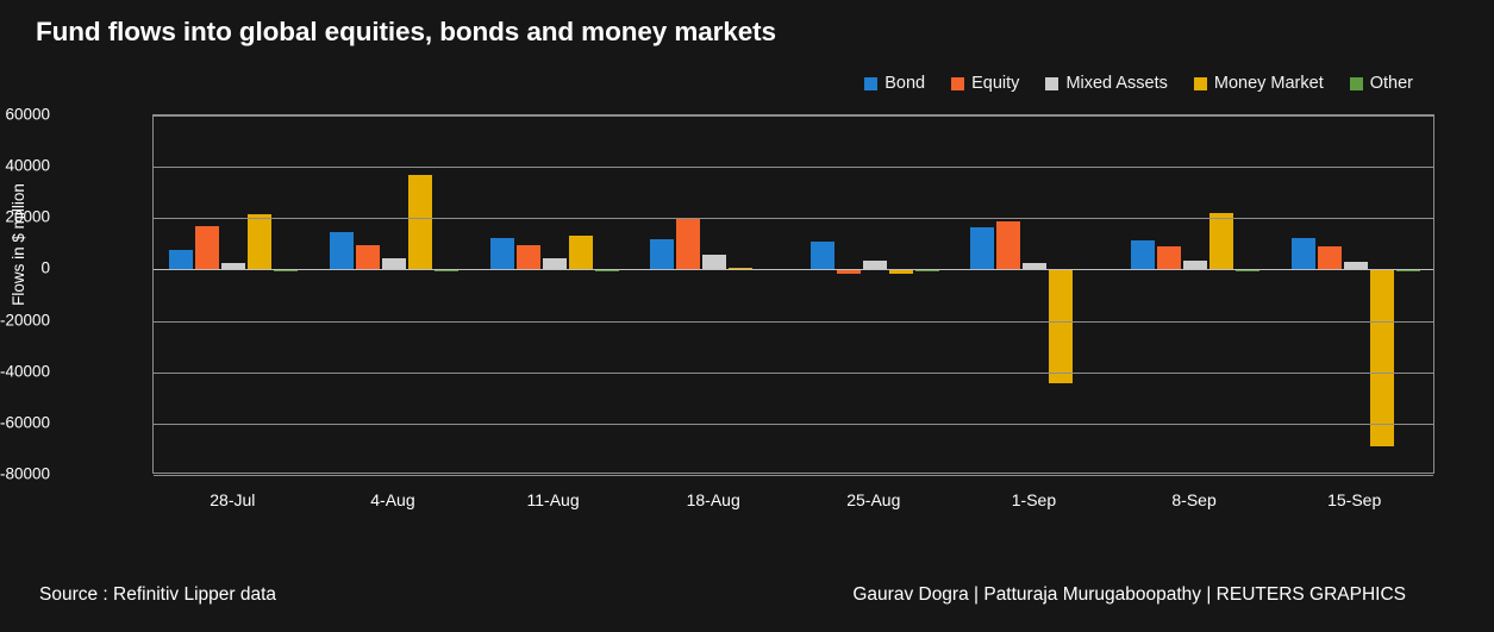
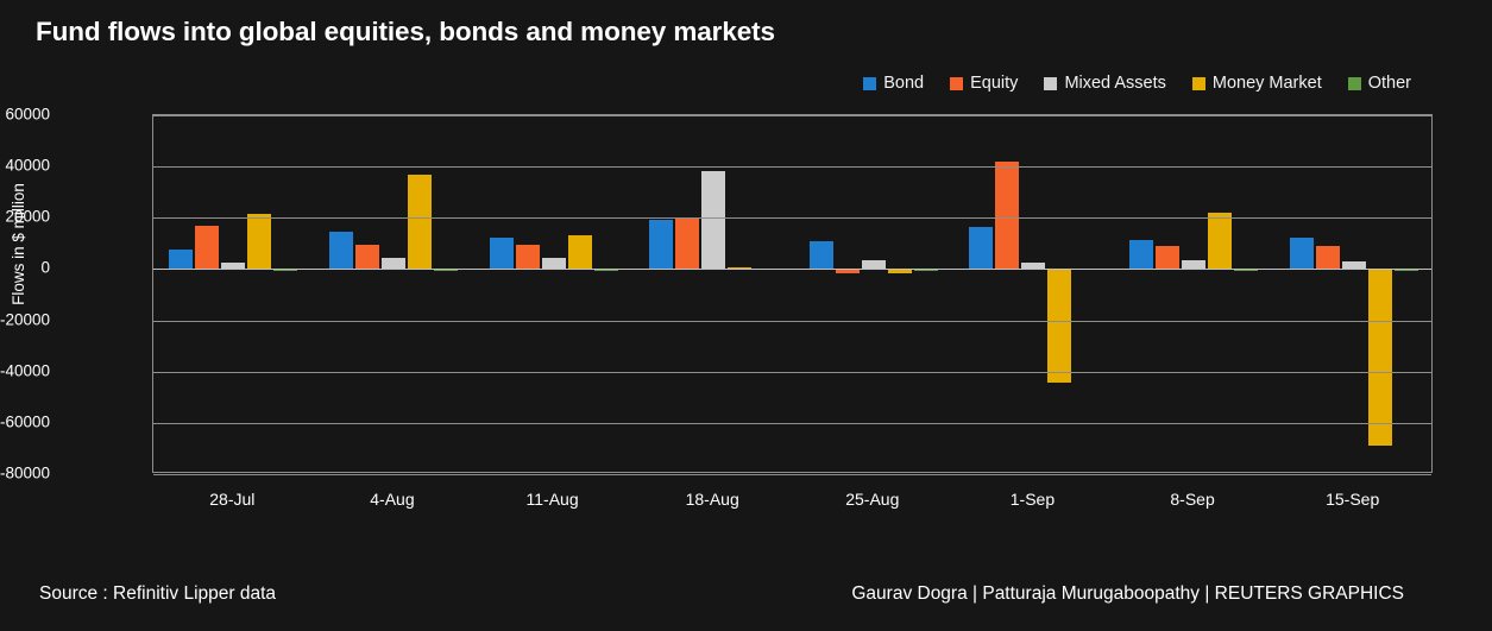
Bond/18-Aug: 12000 -> 19000
Mixed Assets/18-Aug: 6000 -> 38000
Equity/1-Sep: 19000 -> 42000
